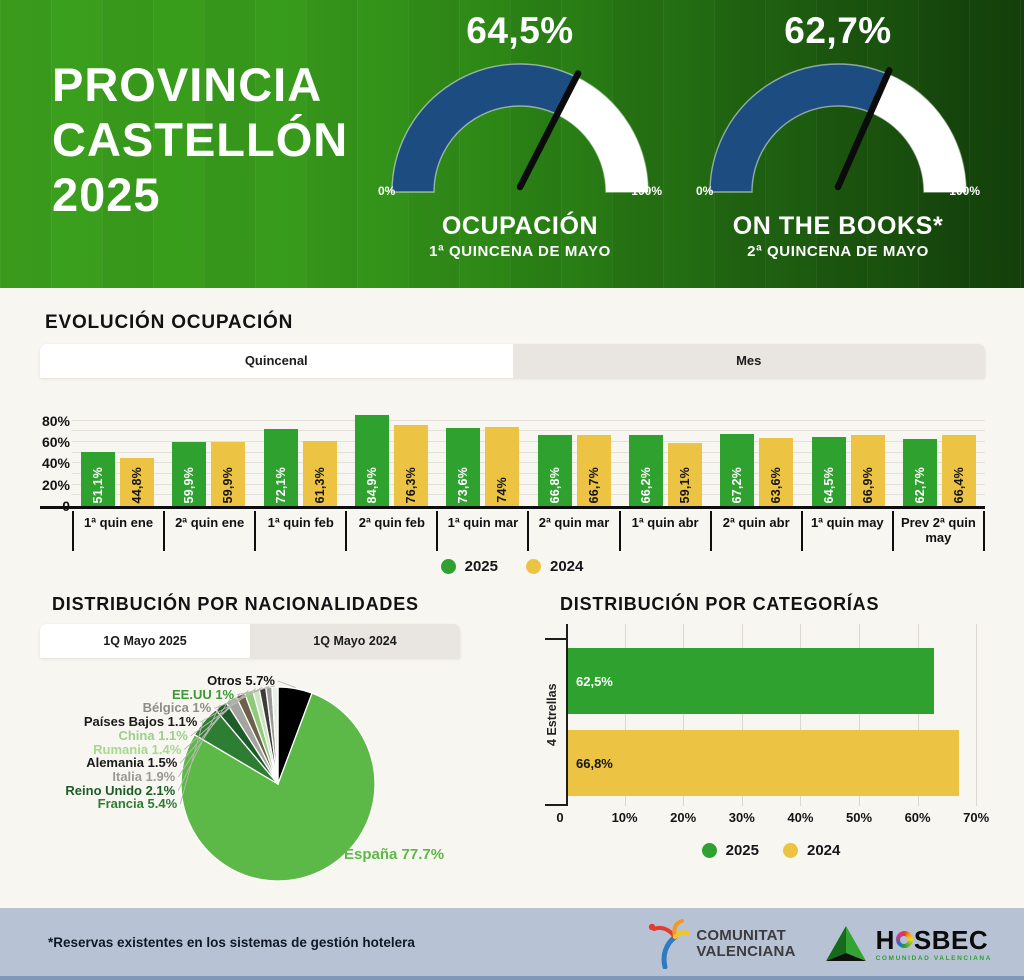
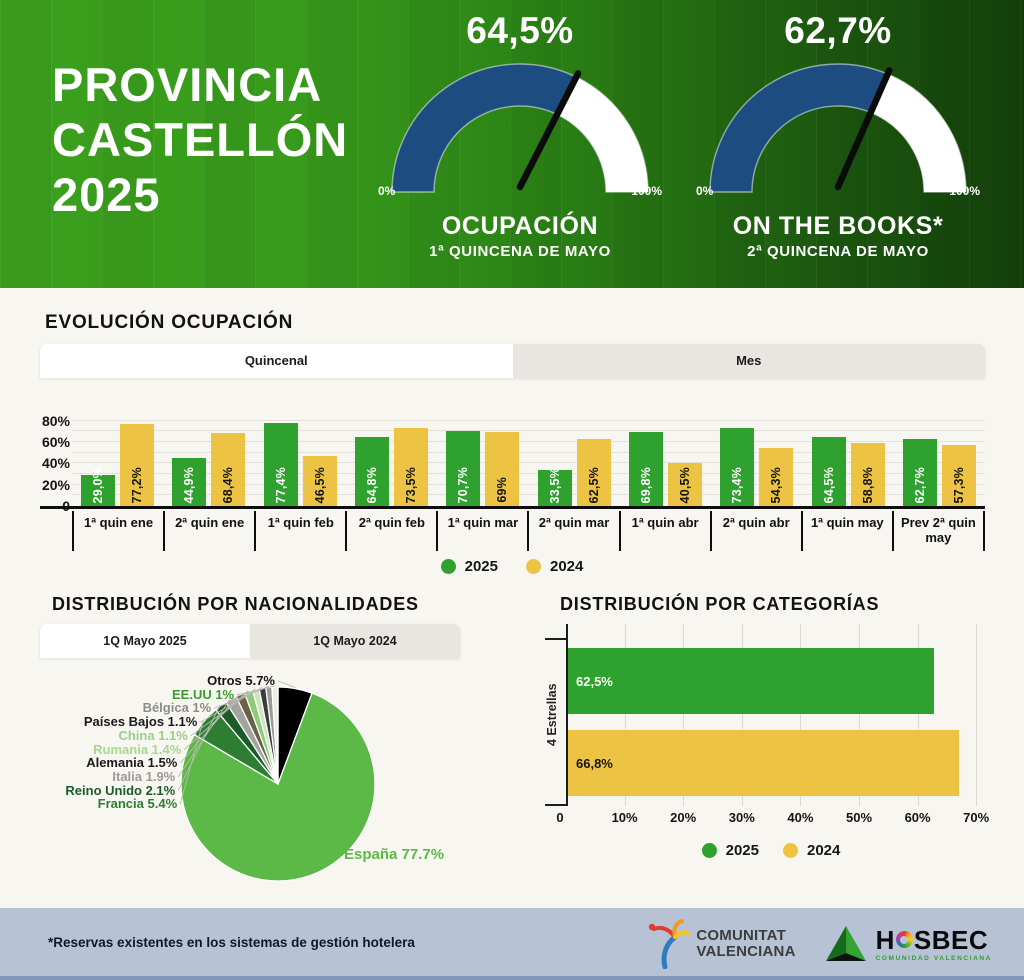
EVOLUCIÓN OCUPACIÓN/2025/1ª quin ene: 51,1% -> 29,0%
EVOLUCIÓN OCUPACIÓN/2024/1ª quin ene: 44,8% -> 77,2%
EVOLUCIÓN OCUPACIÓN/2025/2ª quin ene: 59,9% -> 44,9%
EVOLUCIÓN OCUPACIÓN/2024/2ª quin ene: 59,9% -> 68,4%
EVOLUCIÓN OCUPACIÓN/2025/1ª quin feb: 72,1% -> 77,4%
EVOLUCIÓN OCUPACIÓN/2024/1ª quin feb: 61,3% -> 46,5%
EVOLUCIÓN OCUPACIÓN/2025/2ª quin feb: 84,9% -> 64,8%
EVOLUCIÓN OCUPACIÓN/2024/2ª quin feb: 76,3% -> 73,5%
EVOLUCIÓN OCUPACIÓN/2025/1ª quin mar: 73,6% -> 70,7%
EVOLUCIÓN OCUPACIÓN/2024/1ª quin mar: 74% -> 69%
EVOLUCIÓN OCUPACIÓN/2025/2ª quin mar: 66,8% -> 33,5%
EVOLUCIÓN OCUPACIÓN/2024/2ª quin mar: 66,7% -> 62,5%
EVOLUCIÓN OCUPACIÓN/2025/1ª quin abr: 66,2% -> 69,8%
EVOLUCIÓN OCUPACIÓN/2024/1ª quin abr: 59,1% -> 40,5%
EVOLUCIÓN OCUPACIÓN/2025/2ª quin abr: 67,2% -> 73,4%
EVOLUCIÓN OCUPACIÓN/2024/2ª quin abr: 63,6% -> 54,3%
EVOLUCIÓN OCUPACIÓN/2024/1ª quin may: 66,9% -> 58,8%
EVOLUCIÓN OCUPACIÓN/2024/Prev 2ª quin may: 66,4% -> 57,3%
